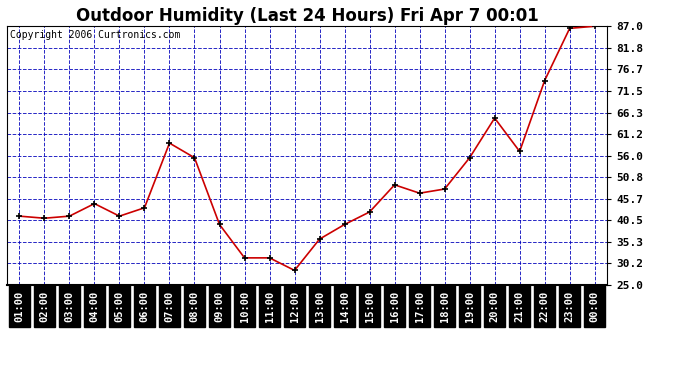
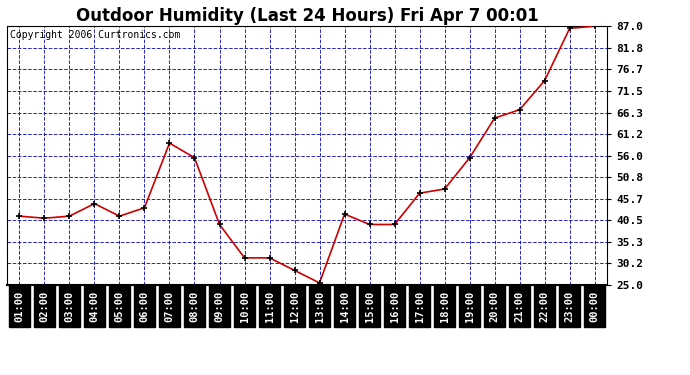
13:00: 36.0 -> 25.5
14:00: 39.5 -> 42.0
15:00: 42.5 -> 39.5
16:00: 49.0 -> 39.5
21:00: 57.0 -> 67.0
